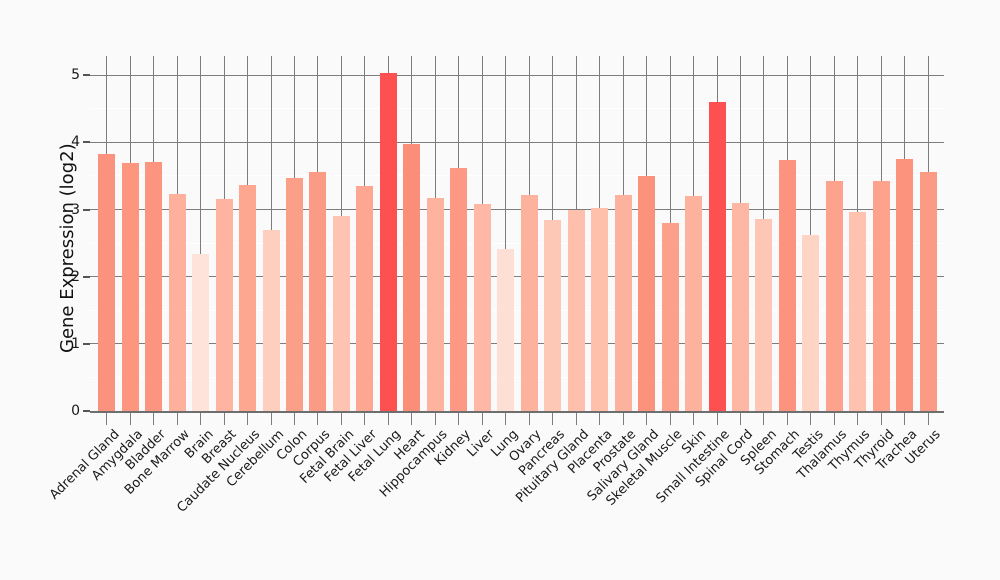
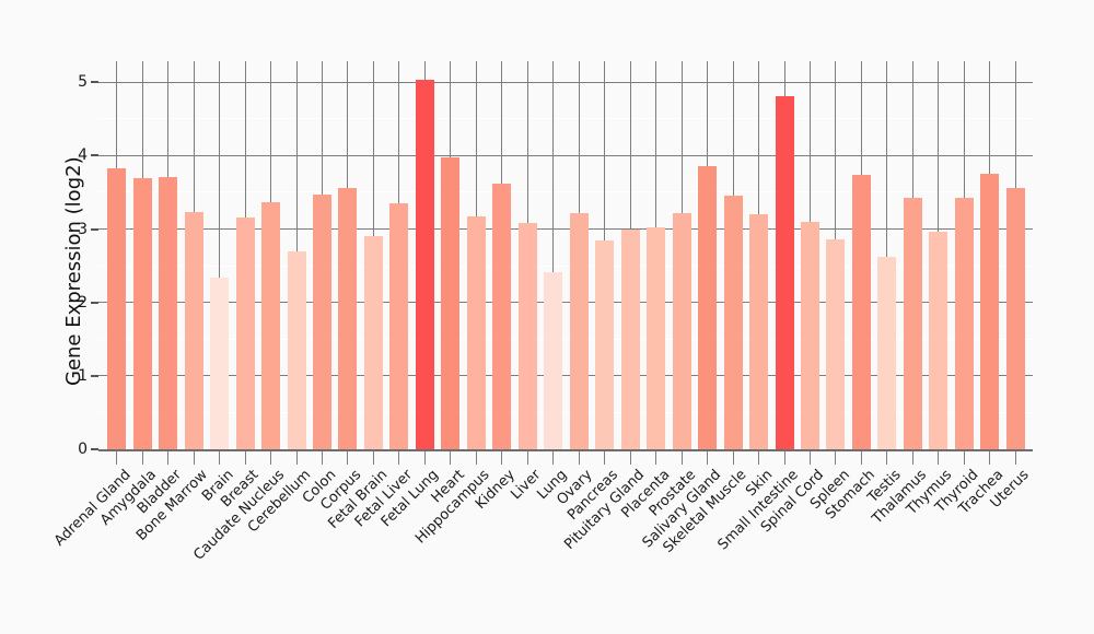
Salivary Gland: 3.5 -> 3.9
Skeletal Muscle: 2.8 -> 3.5
Small Intestine: 4.6 -> 4.8
